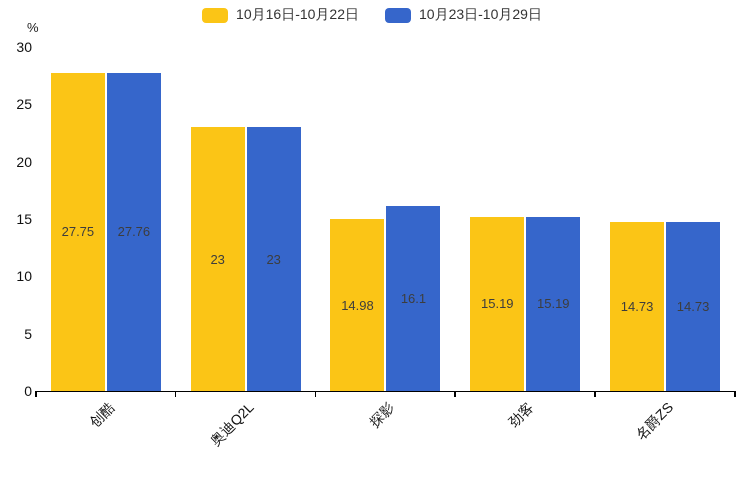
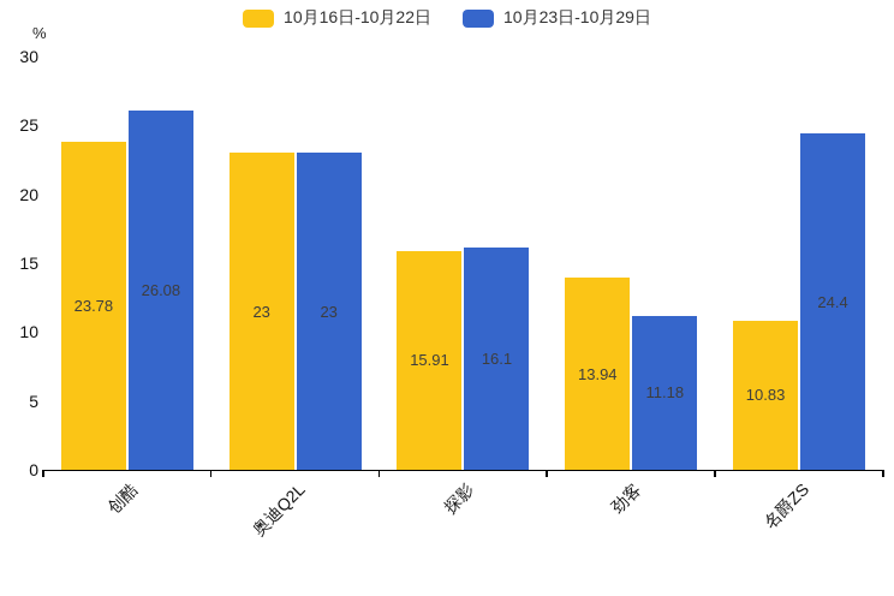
10月16日-10月22日/创酷: 27.75 -> 23.78
10月23日-10月29日/创酷: 27.76 -> 26.08
10月16日-10月22日/探影: 14.98 -> 15.91
10月16日-10月22日/劲客: 15.19 -> 13.94
10月23日-10月29日/劲客: 15.19 -> 11.18
10月16日-10月22日/名爵ZS: 14.73 -> 10.83
10月23日-10月29日/名爵ZS: 14.73 -> 24.4
